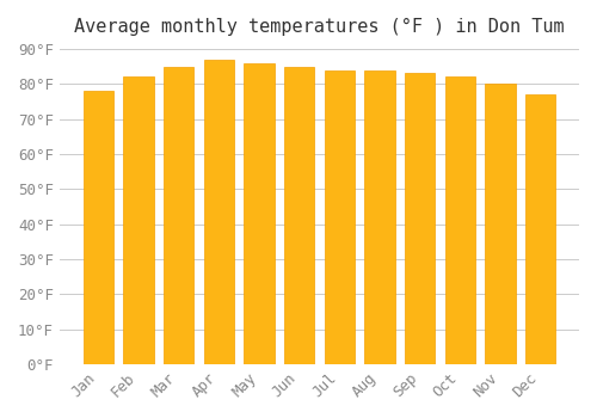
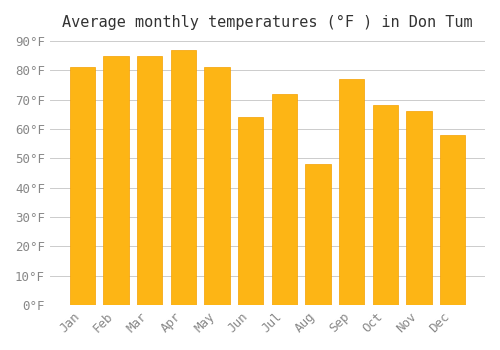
Jan: 78°F -> 81°F
Feb: 82°F -> 85°F
May: 86°F -> 81°F
Jun: 85°F -> 64°F
Jul: 84°F -> 72°F
Aug: 84°F -> 48°F
Sep: 83°F -> 77°F
Oct: 82°F -> 68°F
Nov: 80°F -> 66°F
Dec: 77°F -> 58°F
